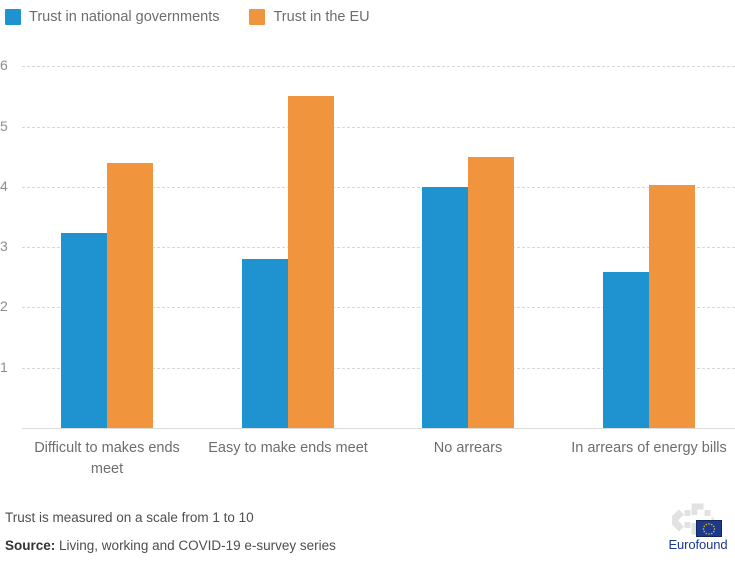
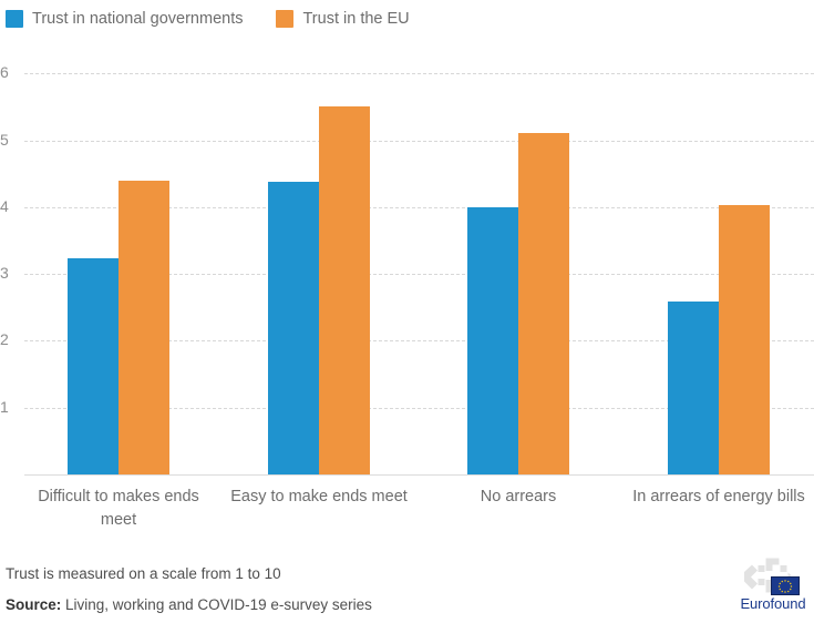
Trust in national governments/Easy to make ends meet: 2.8 -> 4.4
Trust in the EU/No arrears: 4.5 -> 5.1
